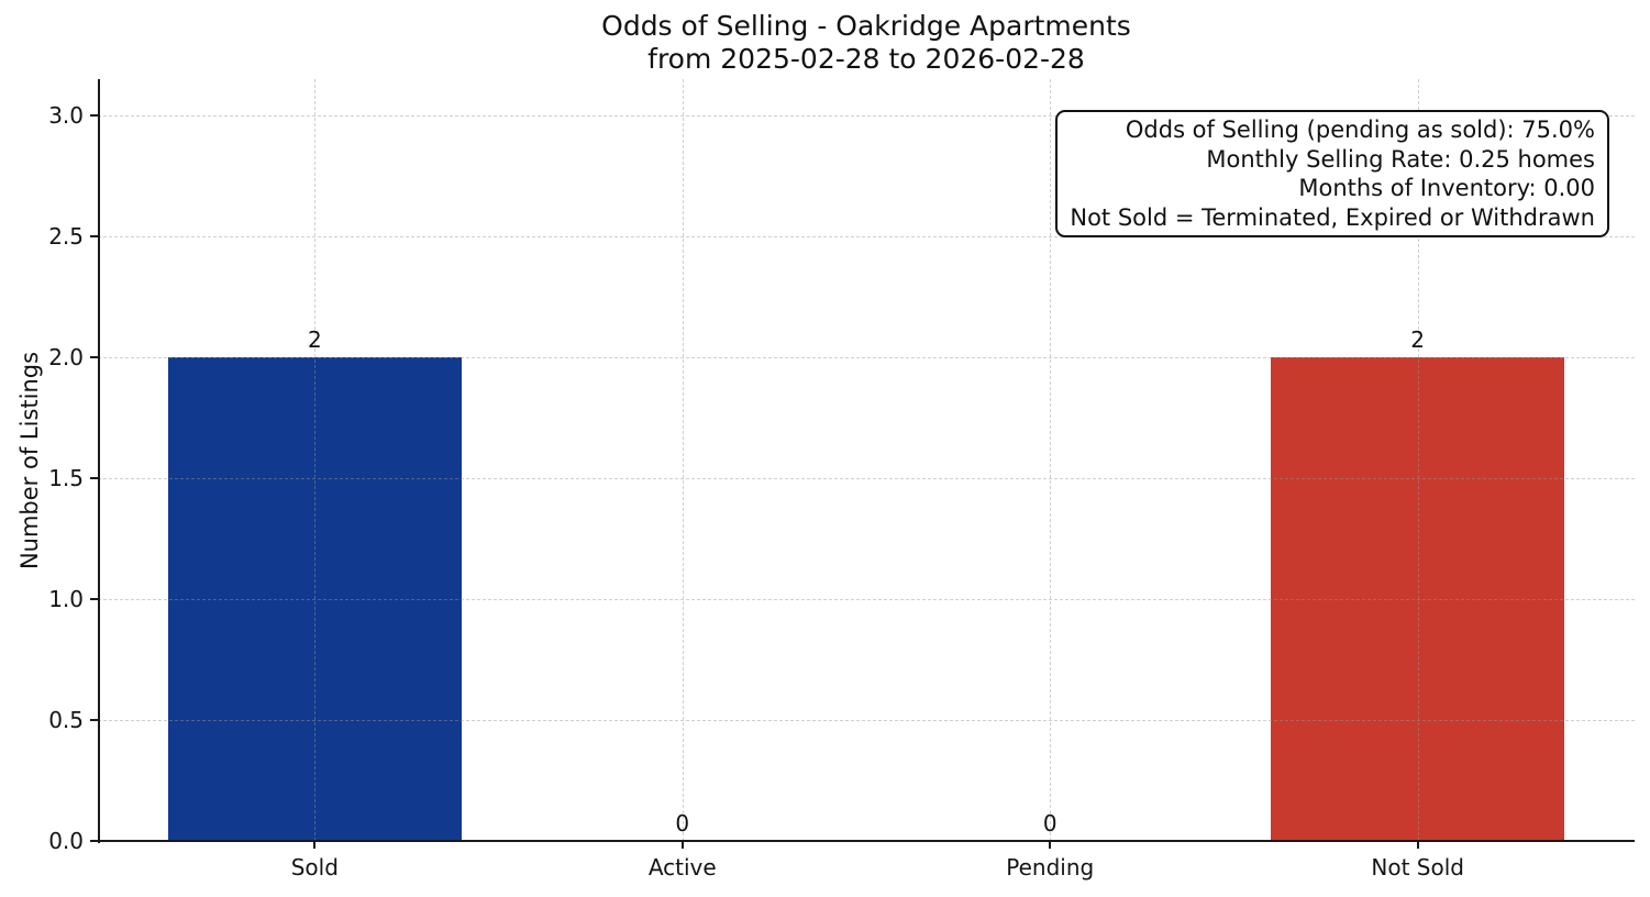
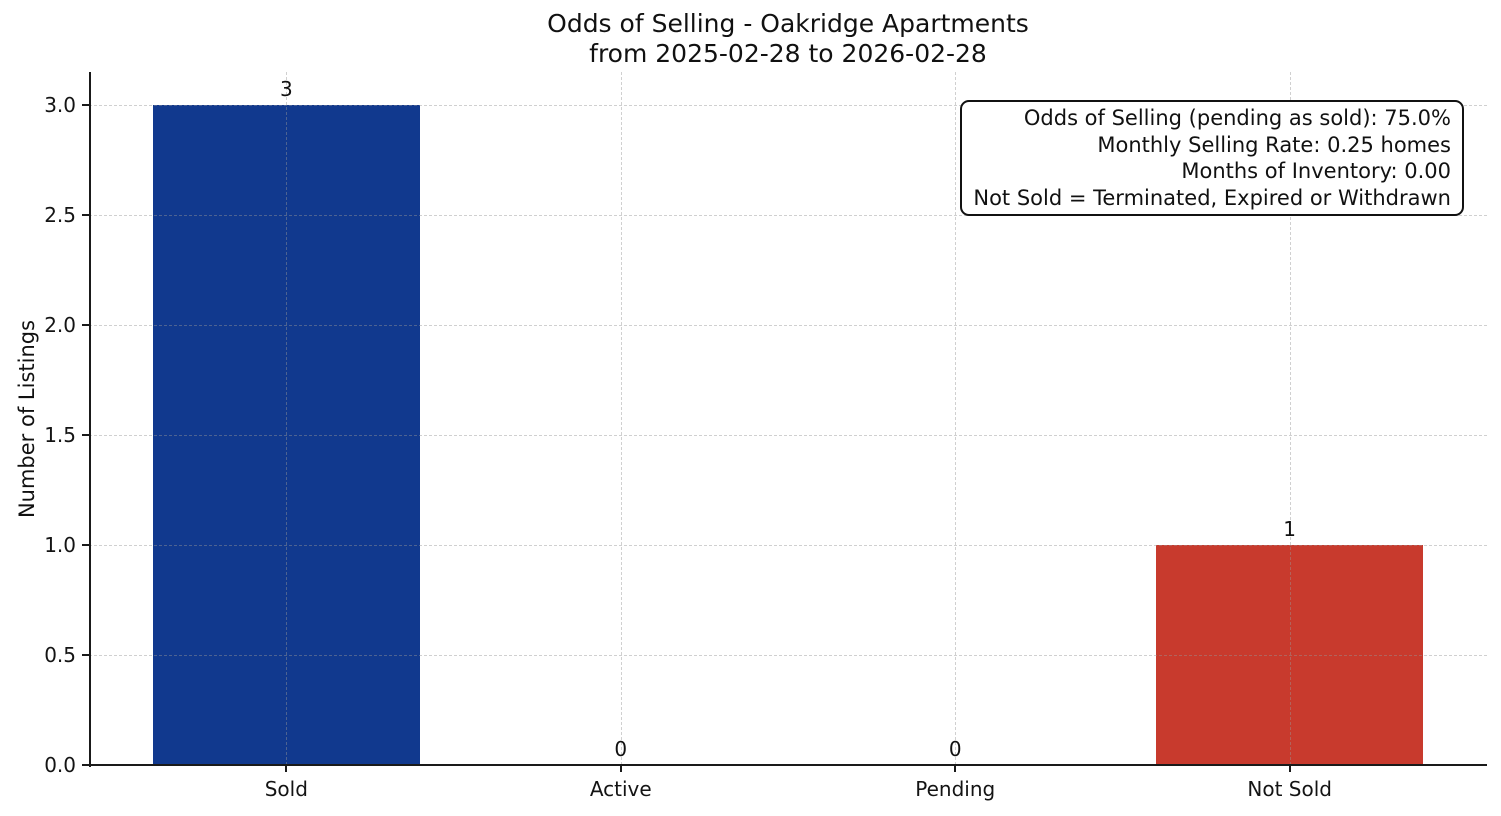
Sold: 2 -> 3
Not Sold: 2 -> 1
